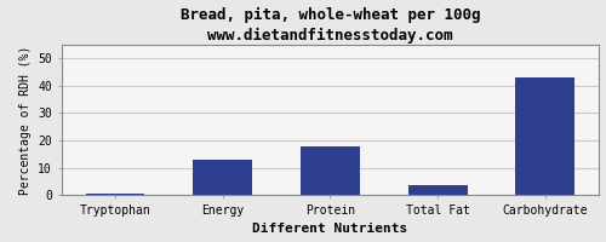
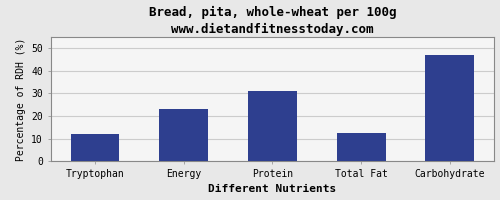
Tryptophan: 0.5 -> 12.0
Energy: 13.0 -> 23.0
Protein: 18.0 -> 31.0
Total Fat: 3.5 -> 12.5
Carbohydrate: 43.0 -> 47.0
